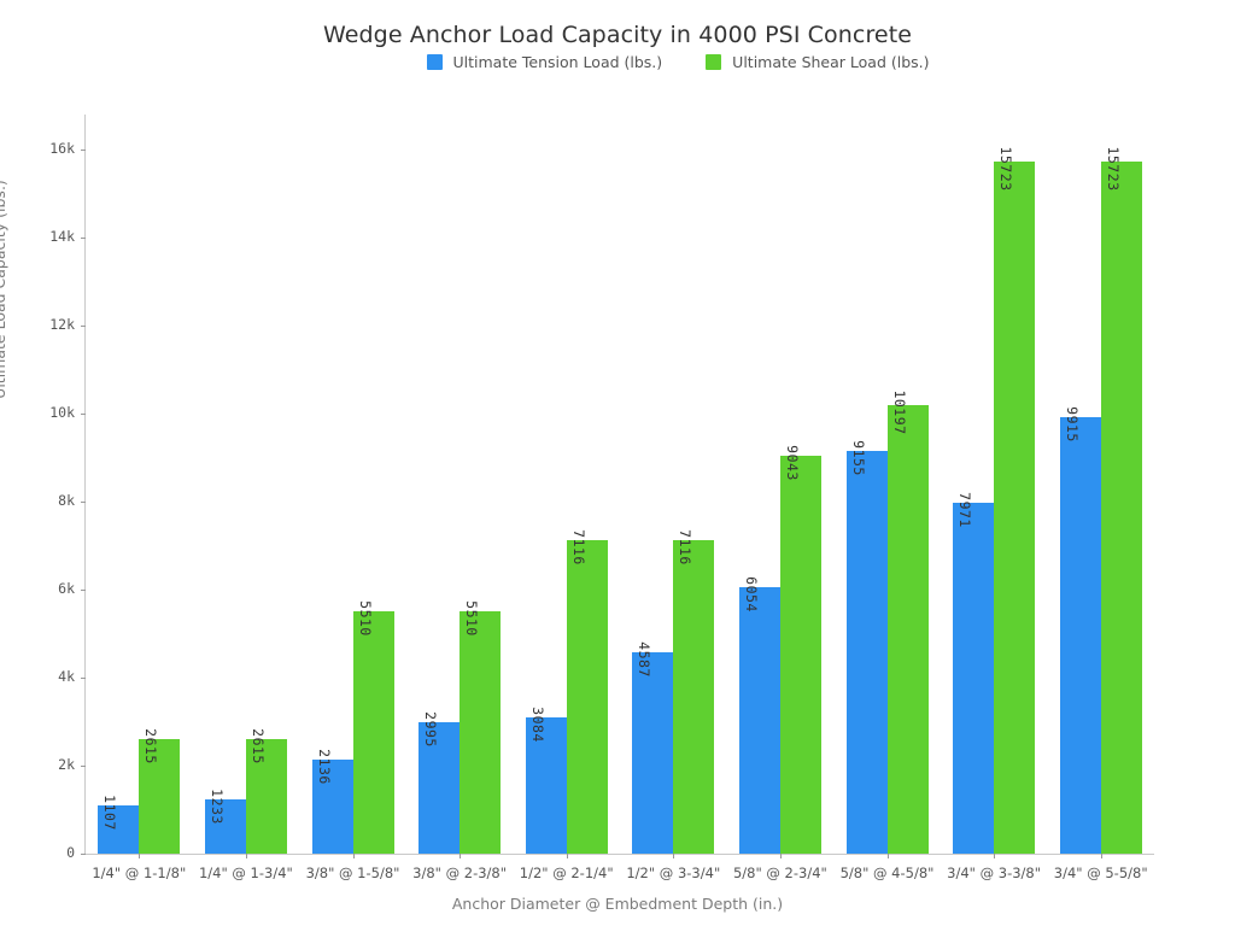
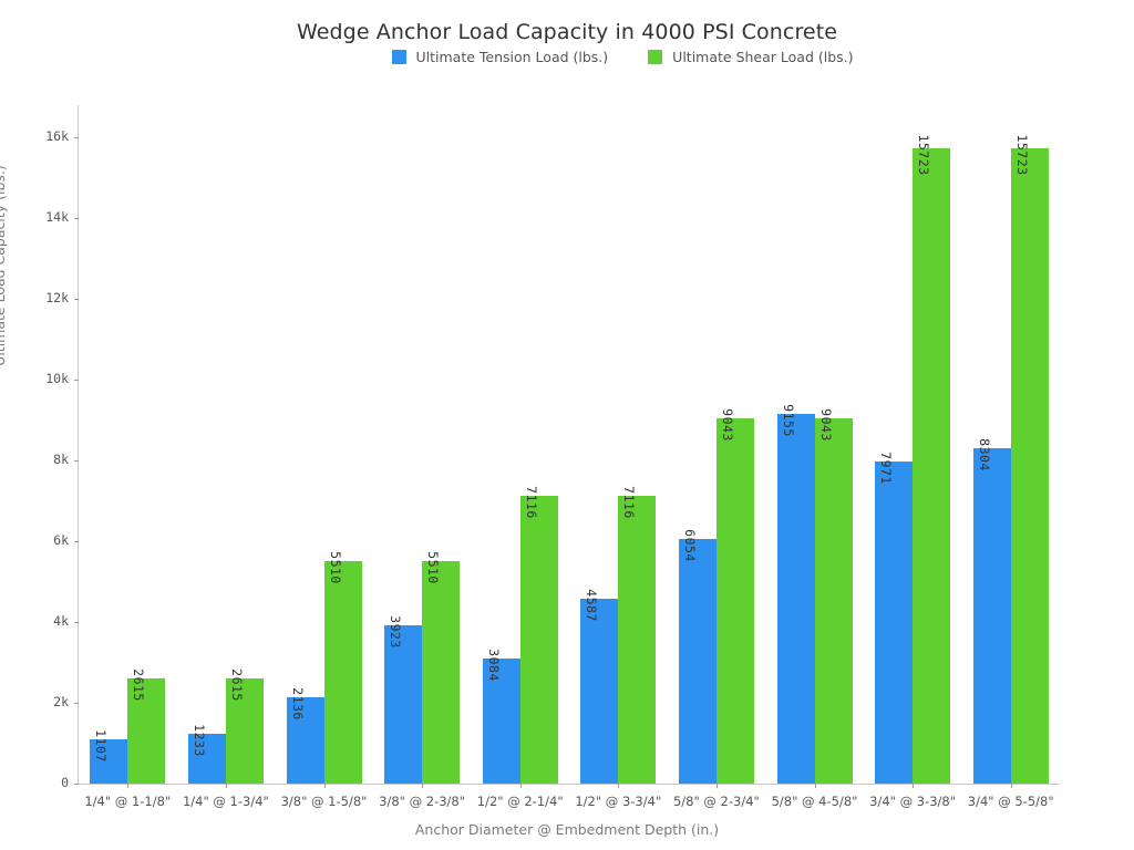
Ultimate Tension Load (lbs.)/3/8" @ 2-3/8": 2995 -> 3923
Ultimate Shear Load (lbs.)/5/8" @ 4-5/8": 10197 -> 9043
Ultimate Tension Load (lbs.)/3/4" @ 5-5/8": 9915 -> 8304
